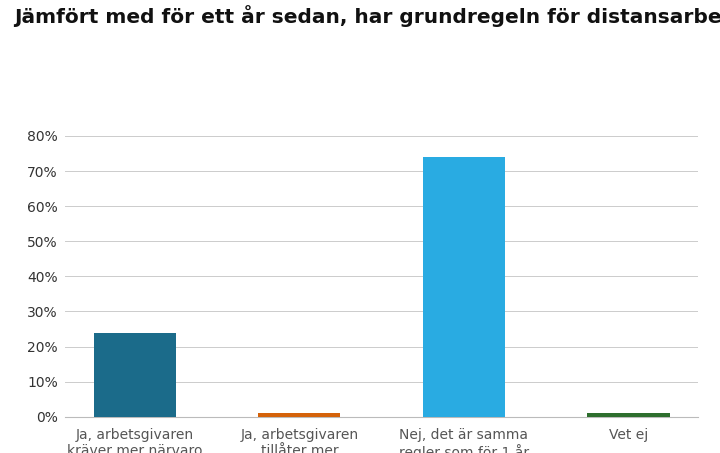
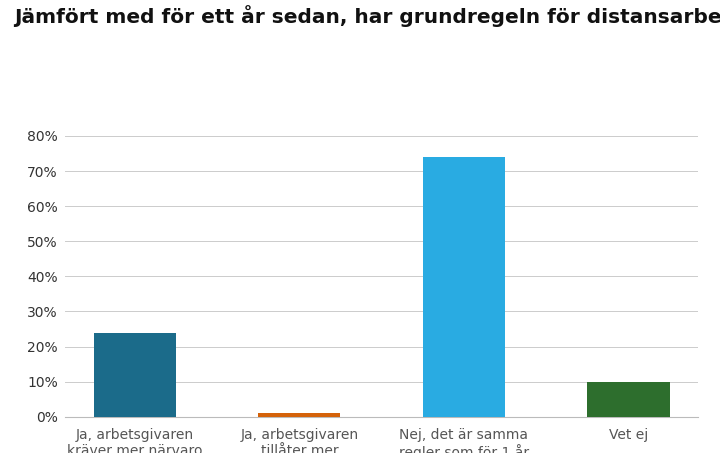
Vet ej: 1% -> 10%
